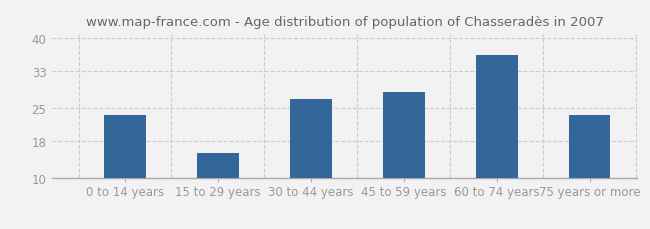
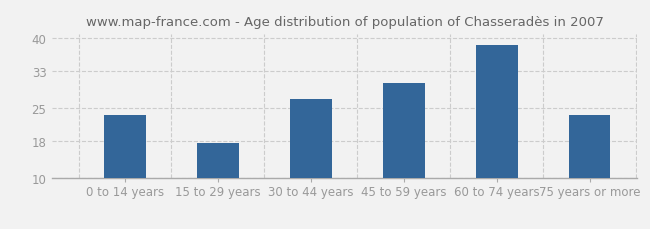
15 to 29 years: 15.5 -> 17.5
45 to 59 years: 28.5 -> 30.5
60 to 74 years: 36.5 -> 38.5
